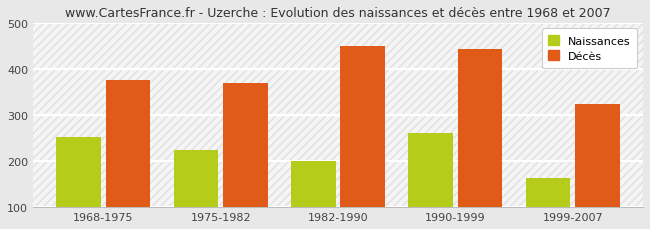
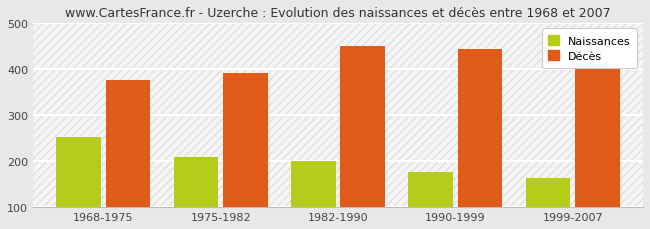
Naissances/1975-1982: 225 -> 210
Décès/1975-1982: 370 -> 392
Naissances/1990-1999: 260 -> 177
Décès/1999-2007: 325 -> 405
